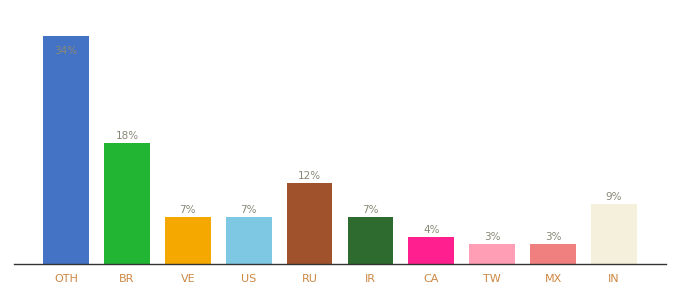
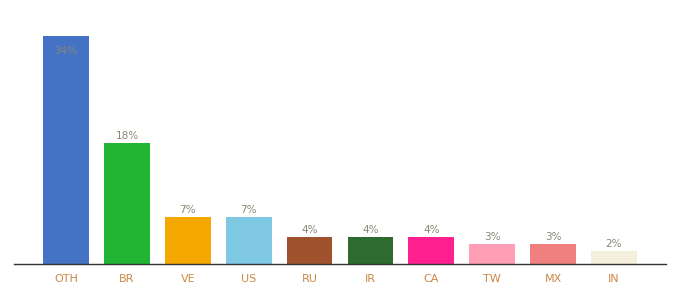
RU: 12% -> 4%
IR: 7% -> 4%
IN: 9% -> 2%
